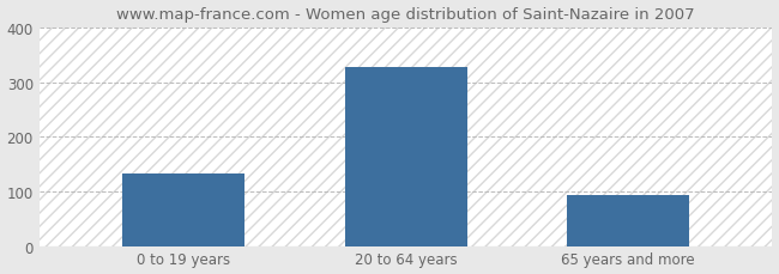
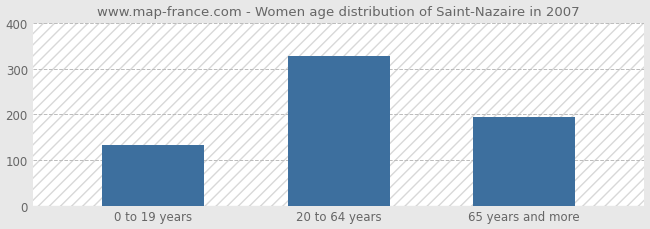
65 years and more: 94 -> 195
